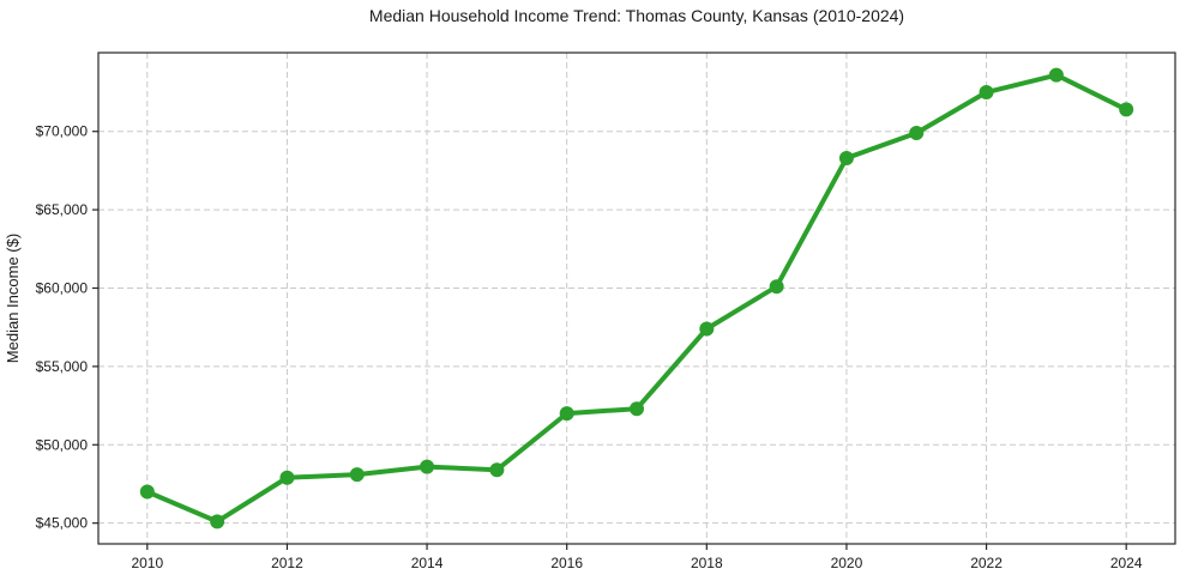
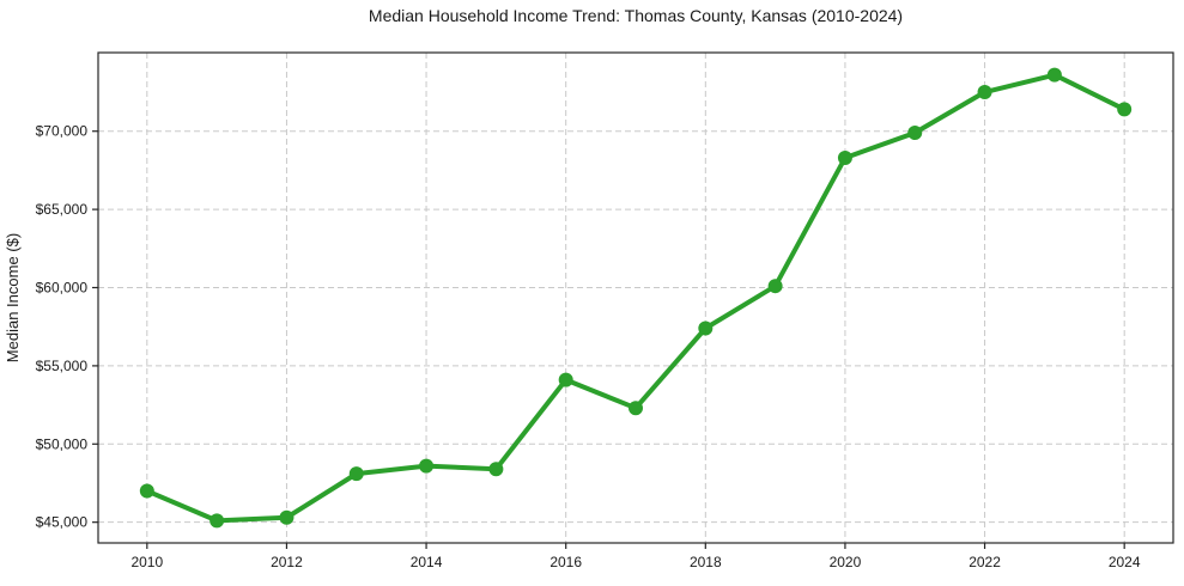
2012: $47900 -> $45300
2016: $52000 -> $54100
